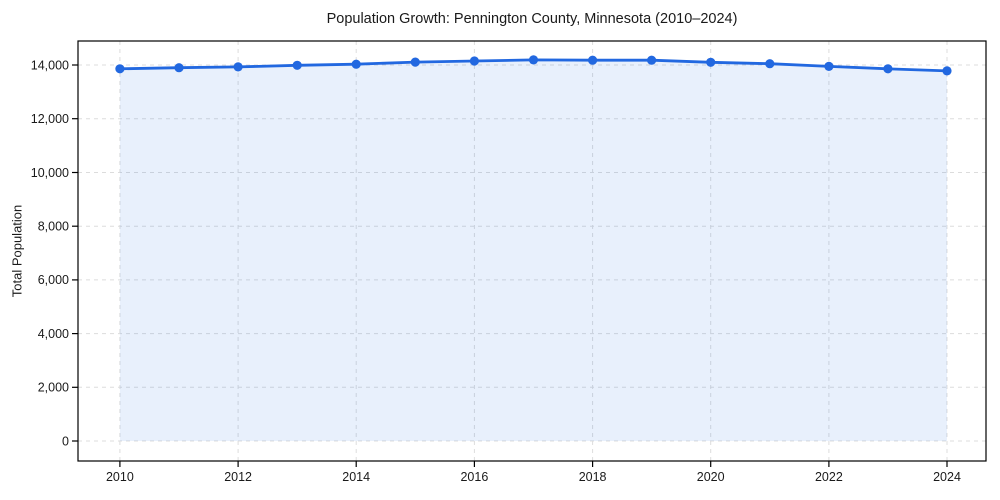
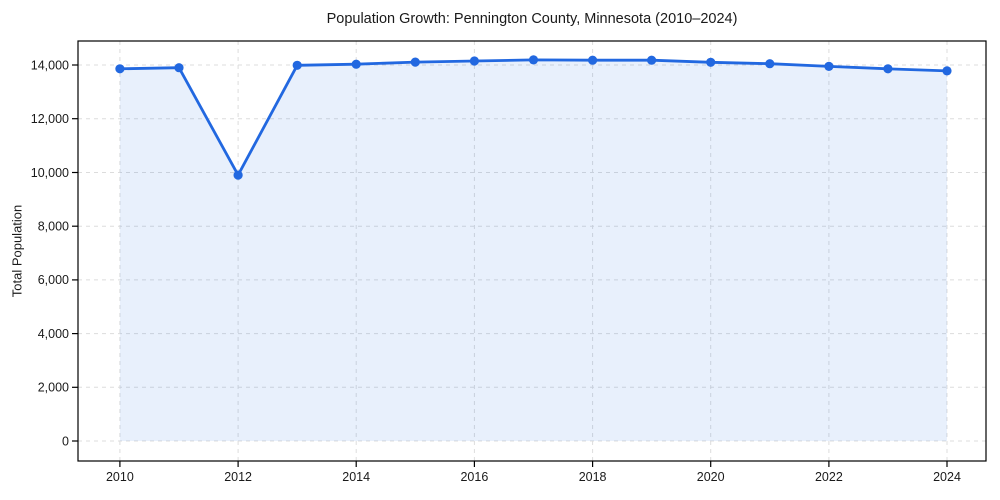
2012: 13900 -> 9900
